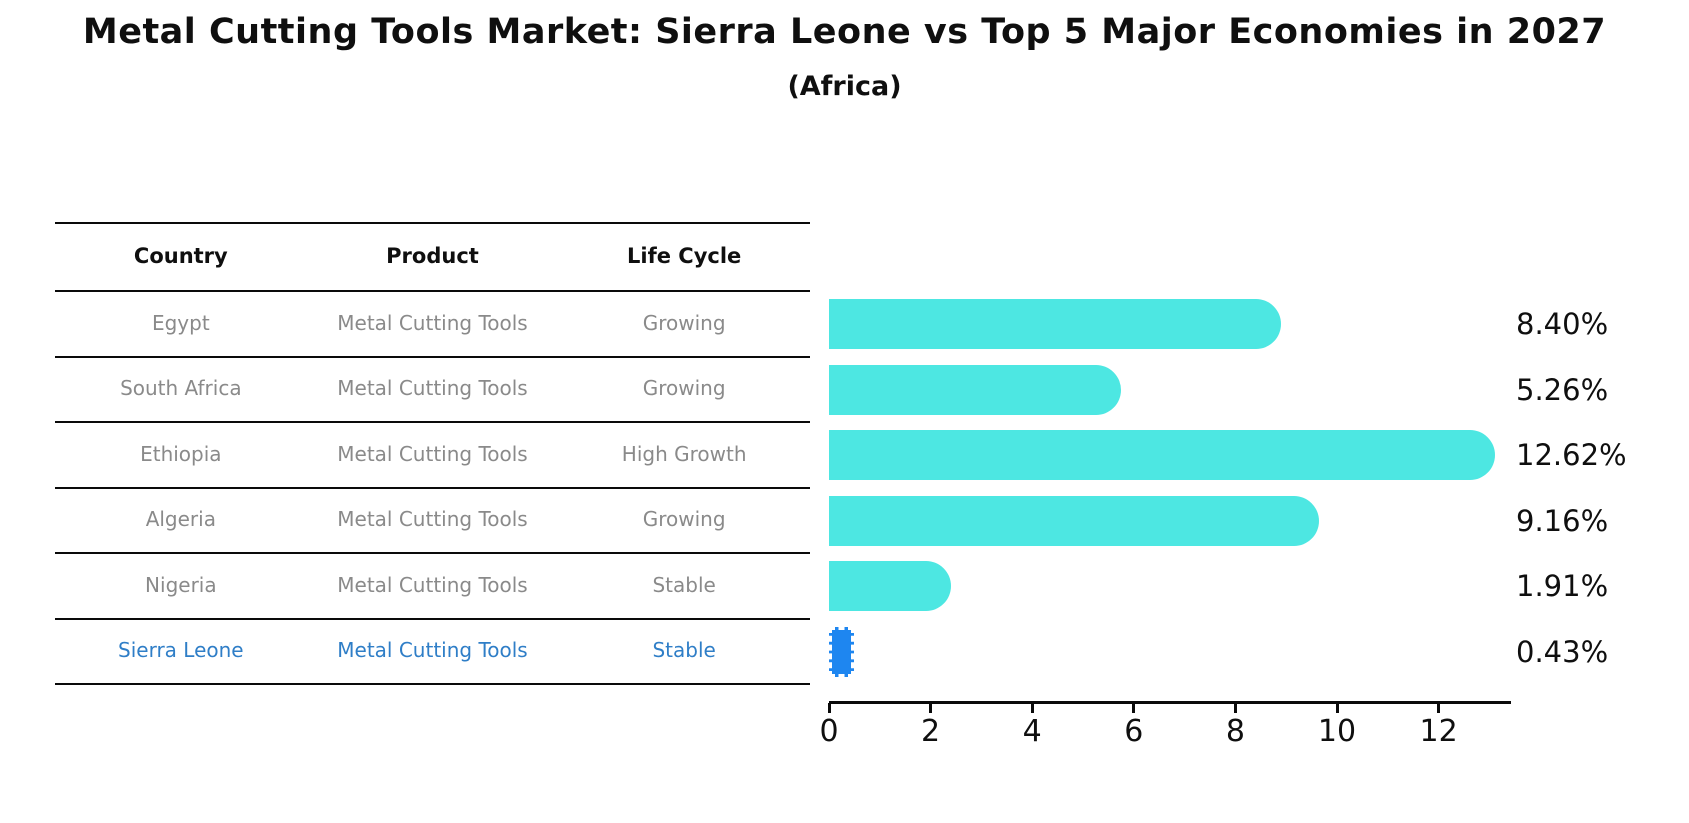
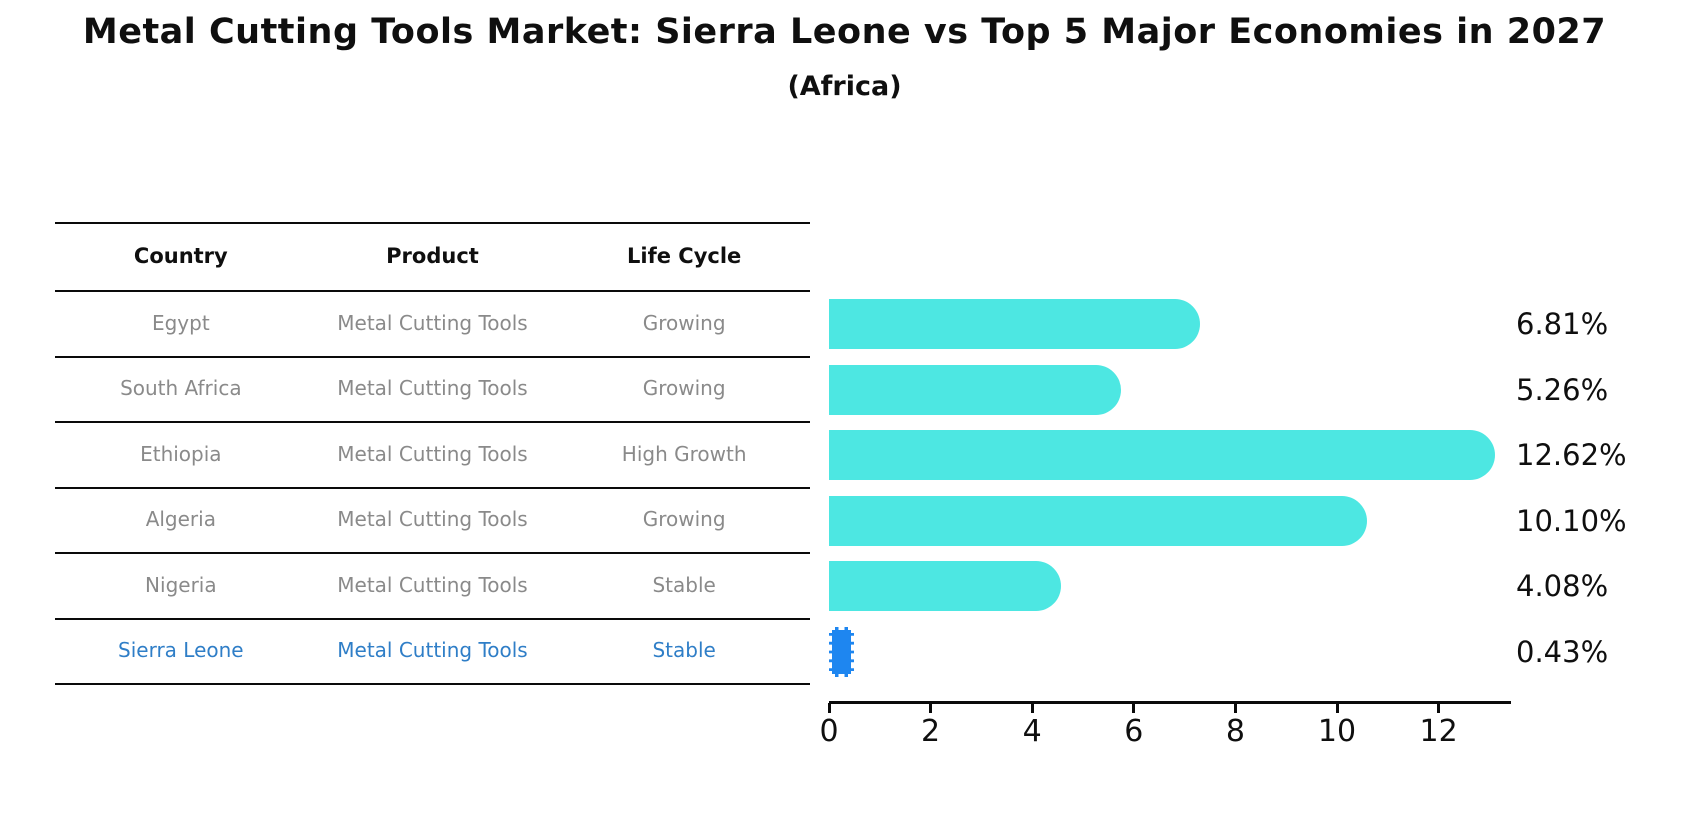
Egypt: 8.40% -> 6.81%
Algeria: 9.16% -> 10.10%
Nigeria: 1.91% -> 4.08%
